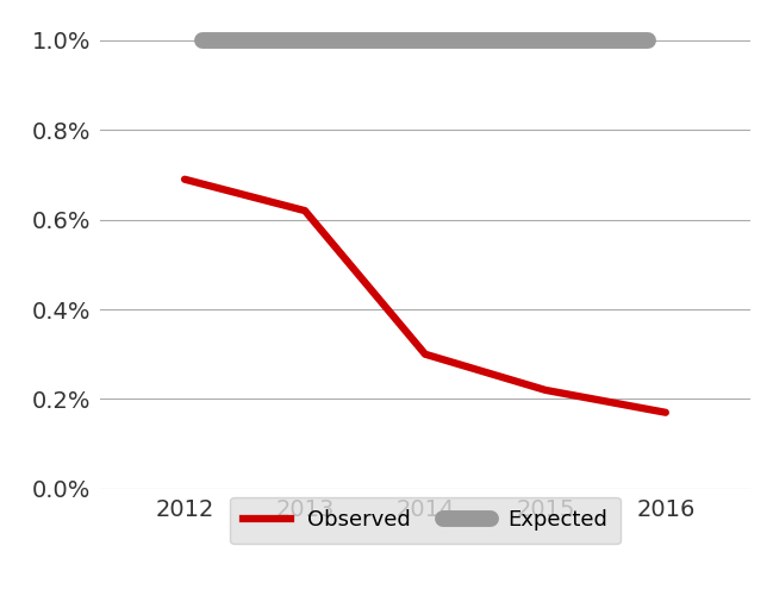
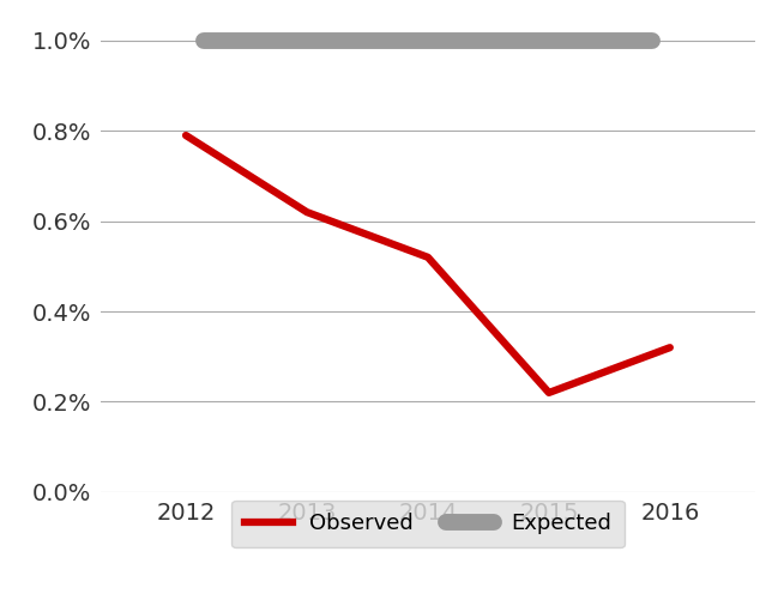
2012: 0.69% -> 0.79%
2014: 0.30% -> 0.52%
2016: 0.17% -> 0.32%
